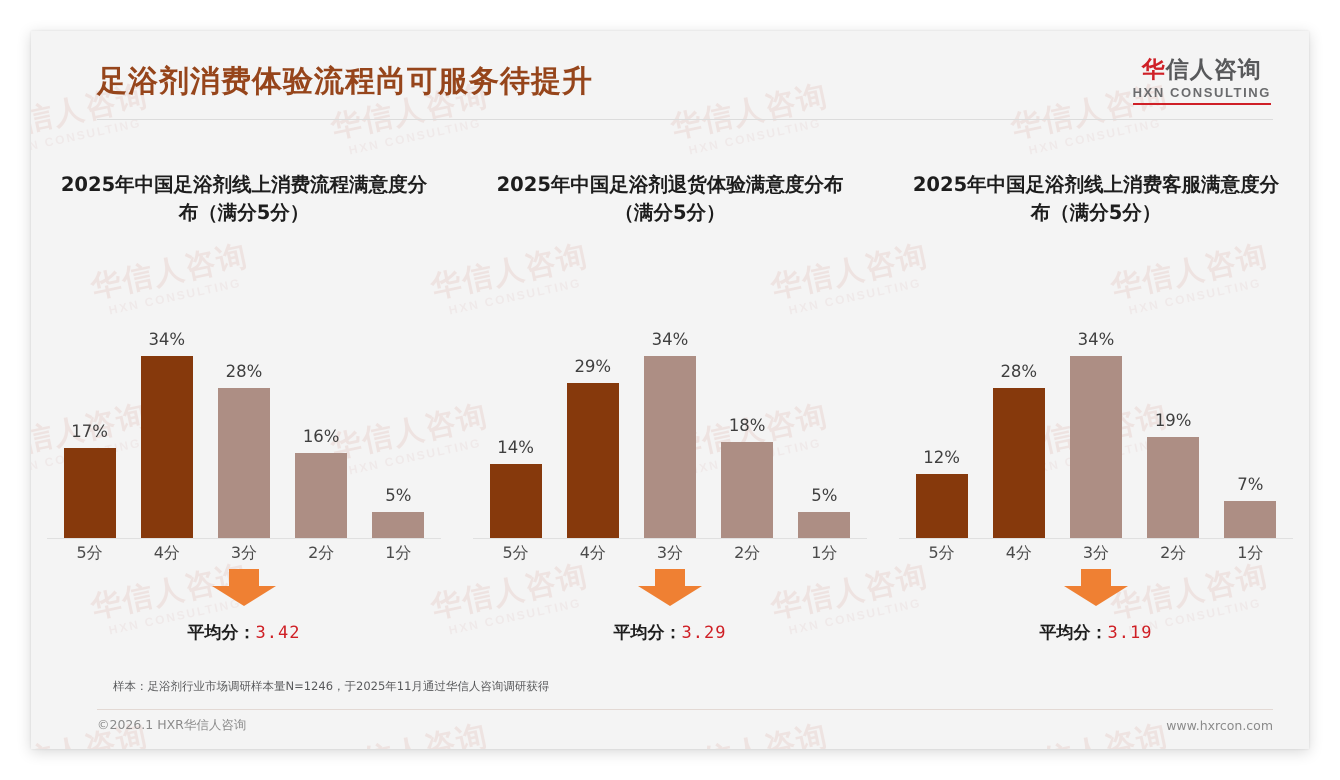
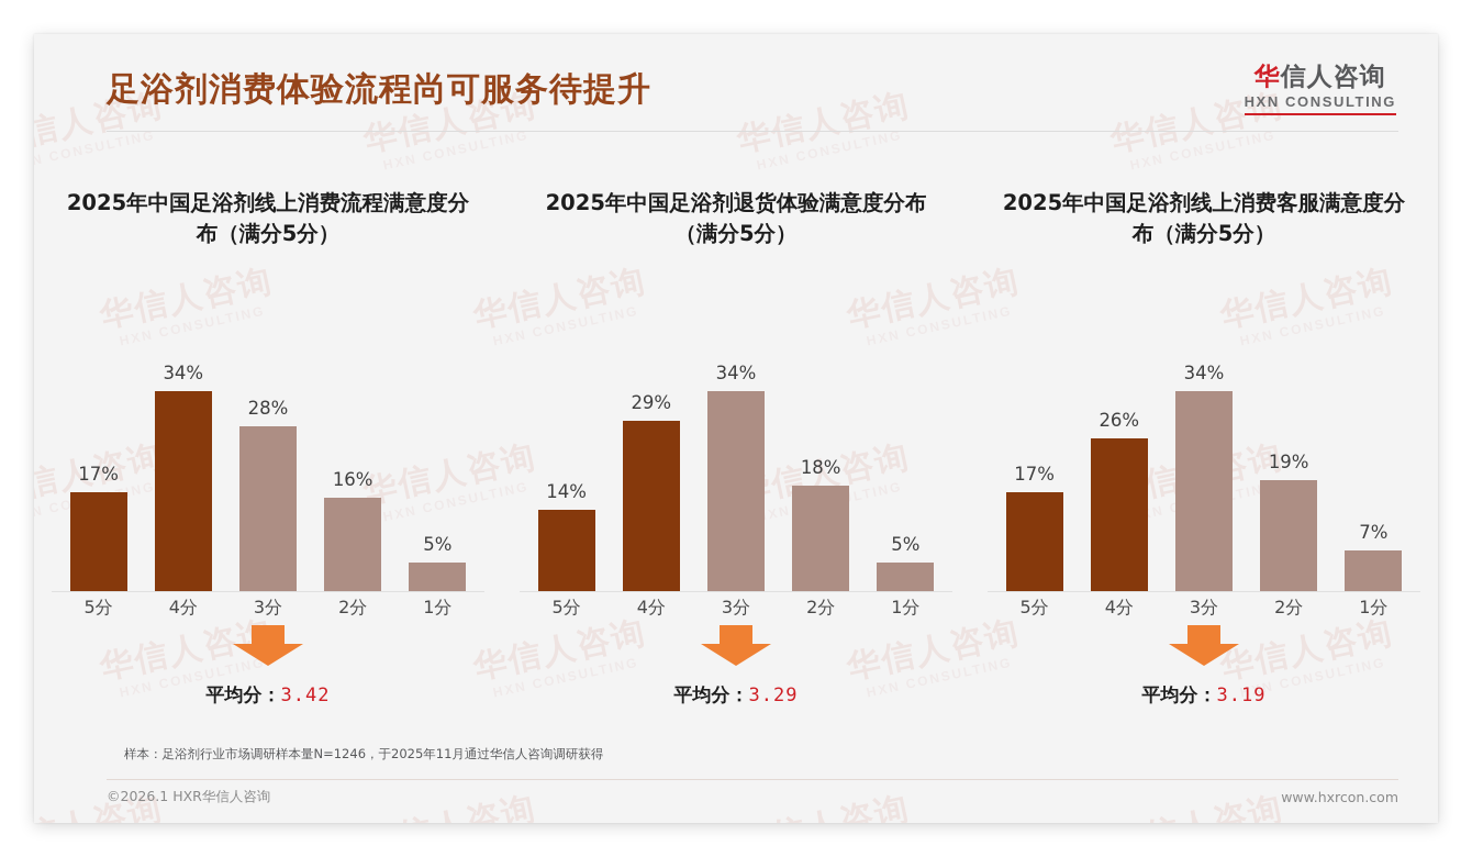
2025年中国足浴剂线上消费客服满意度分布（满分5分）/5分: 12% -> 17%
2025年中国足浴剂线上消费客服满意度分布（满分5分）/4分: 28% -> 26%
